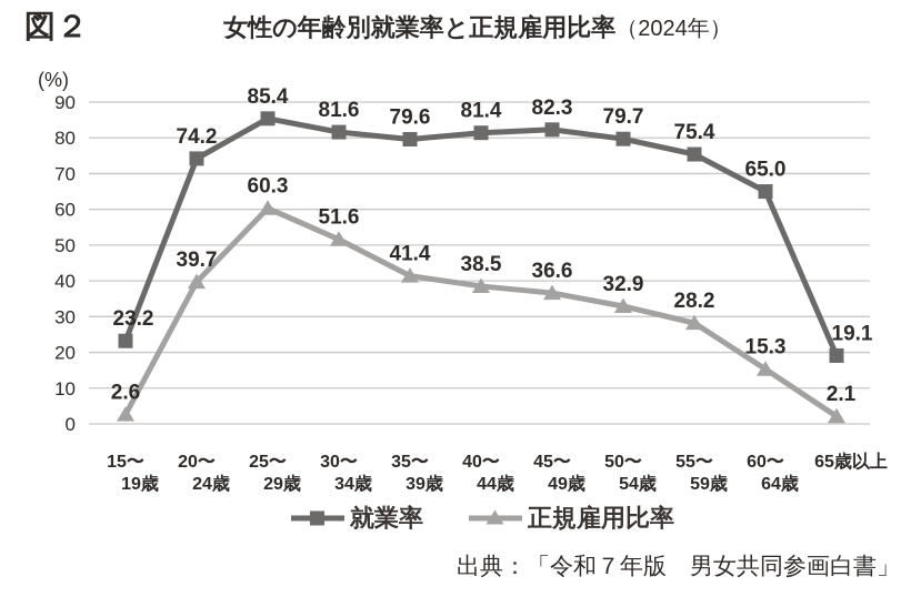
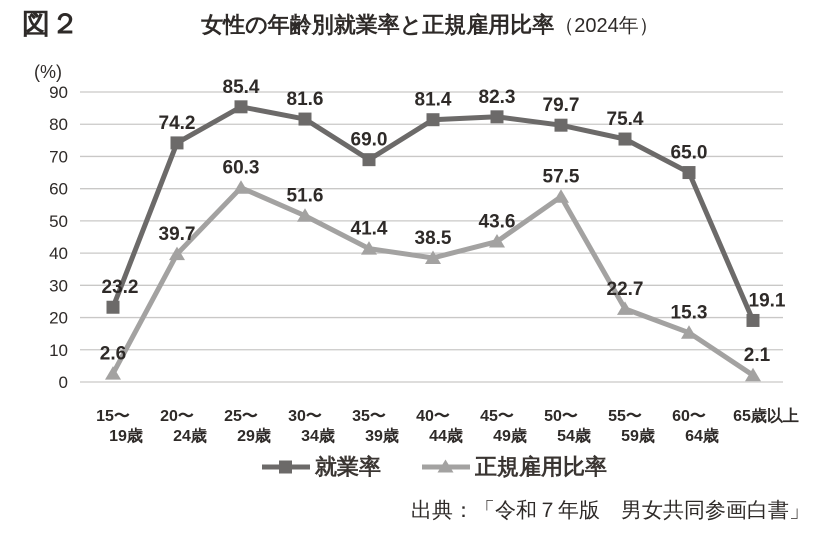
就業率/35〜39歳: 79.6 -> 69.0
正規雇用比率/45〜49歳: 36.6 -> 43.6
正規雇用比率/50〜54歳: 32.9 -> 57.5
正規雇用比率/55〜59歳: 28.2 -> 22.7
